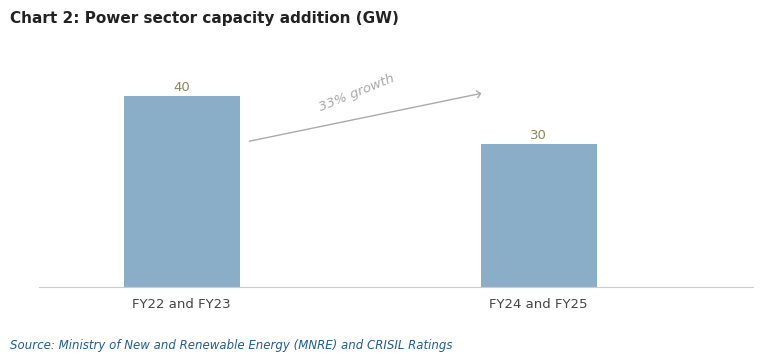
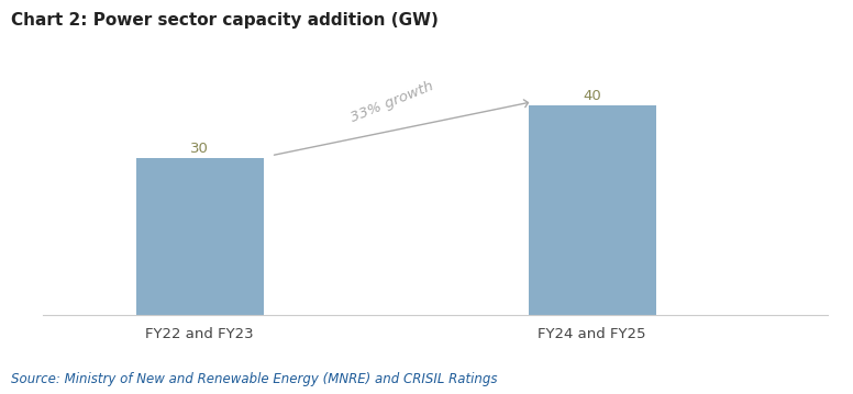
FY22 and FY23: 40 -> 30
FY24 and FY25: 30 -> 40
